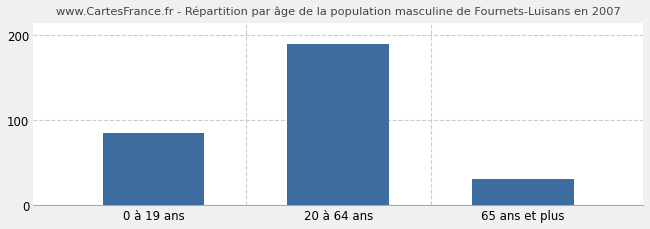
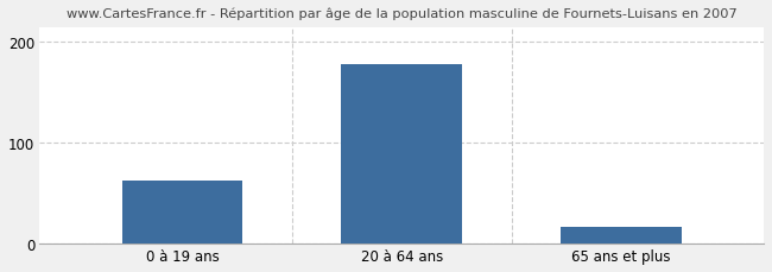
0 à 19 ans: 85 -> 62
20 à 64 ans: 190 -> 178
65 ans et plus: 30 -> 16
